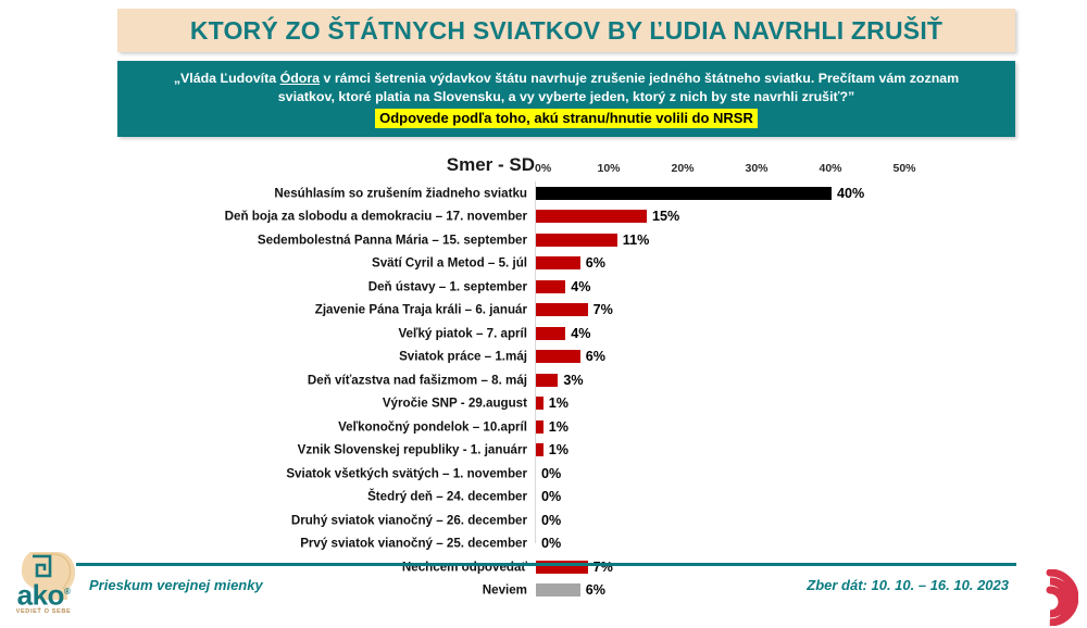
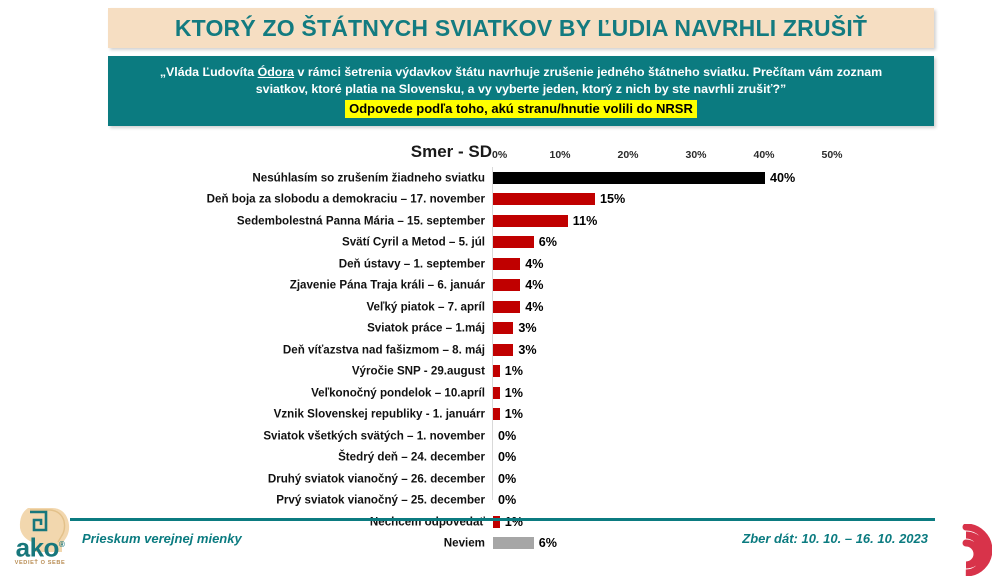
Zjavenie Pána Traja králi – 6. január: 7% -> 4%
Sviatok práce – 1.máj: 6% -> 3%
Nechcem odpovedať: 7% -> 1%
